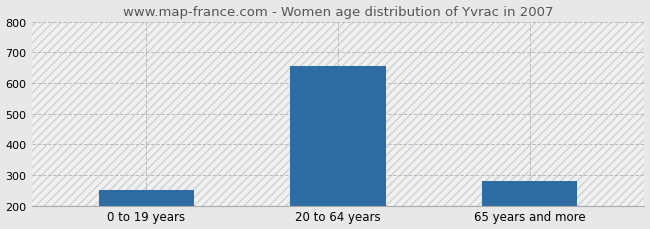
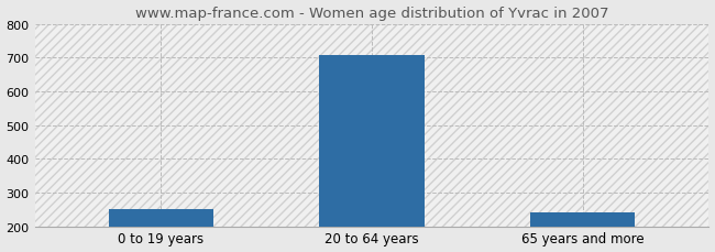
20 to 64 years: 655 -> 706
65 years and more: 280 -> 240
